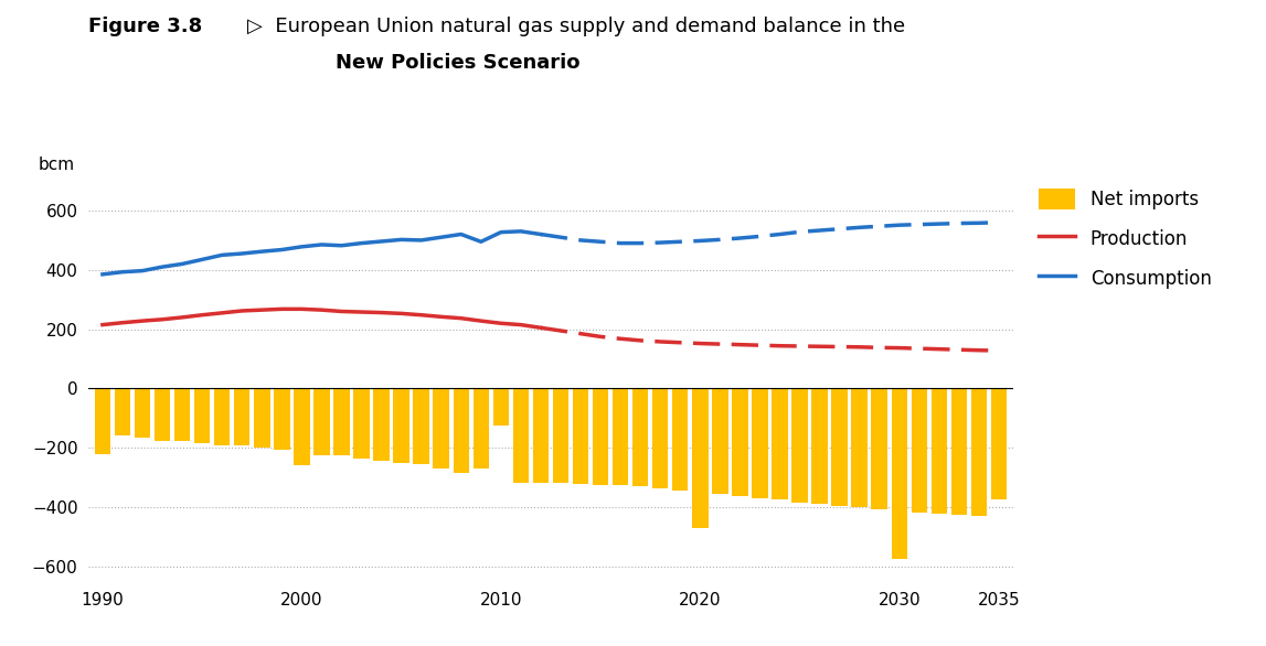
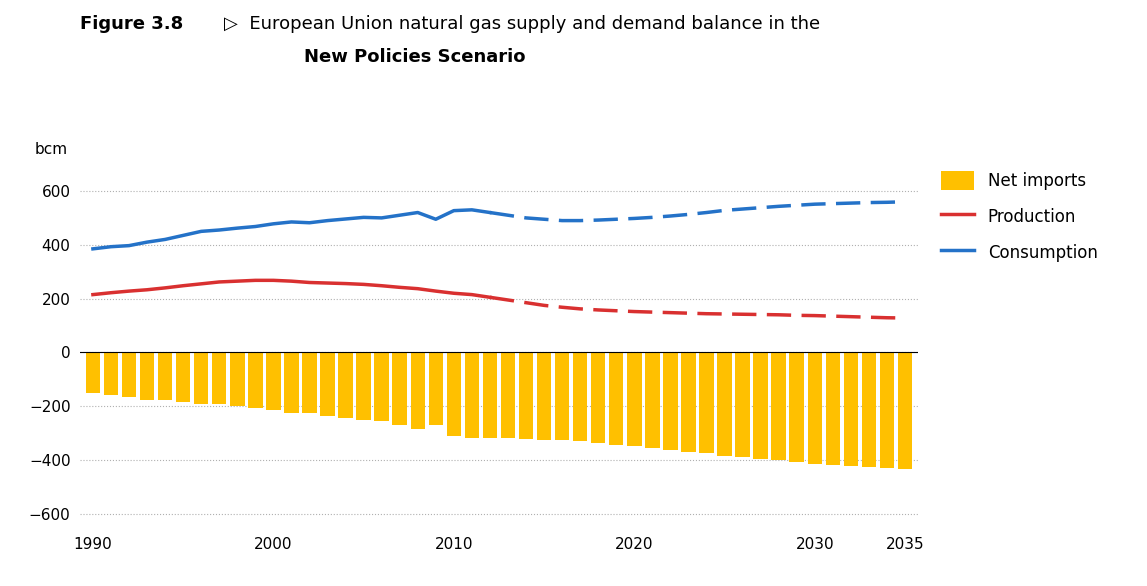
Net imports/1990: -220 -> -150
Net imports/2000: -260 -> -215
Net imports/2010: -125 -> -310
Net imports/2020: -470 -> -348
Net imports/2030: -575 -> -414
Net imports/2035: -375 -> -433
